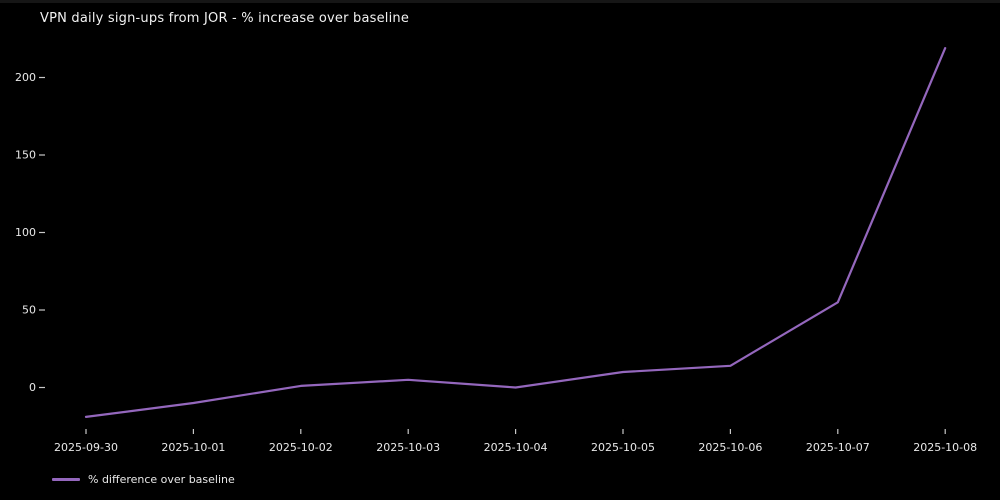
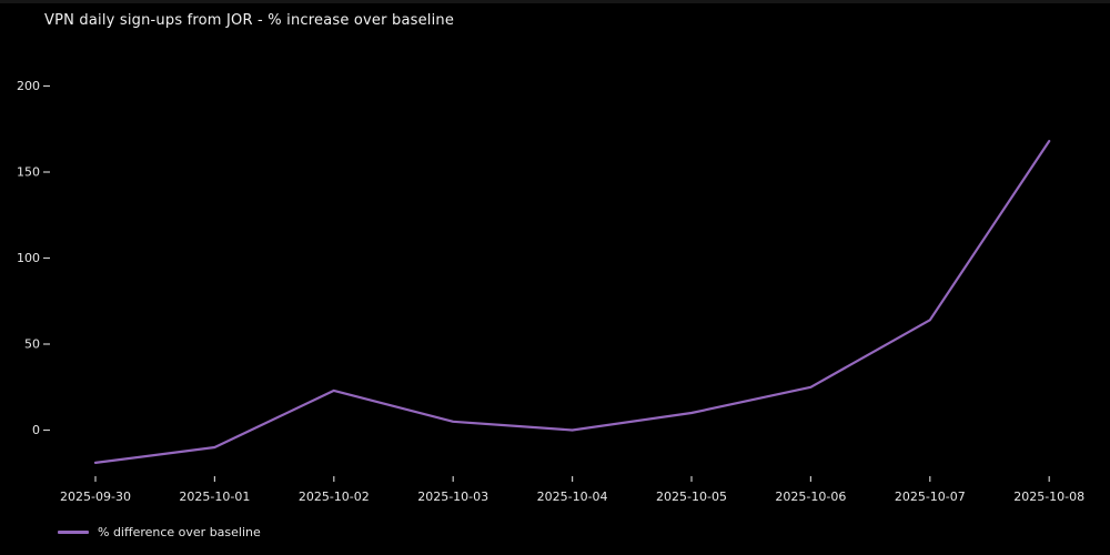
2025-10-02: 1 -> 23
2025-10-06: 14 -> 25
2025-10-07: 55 -> 64
2025-10-08: 219 -> 168
